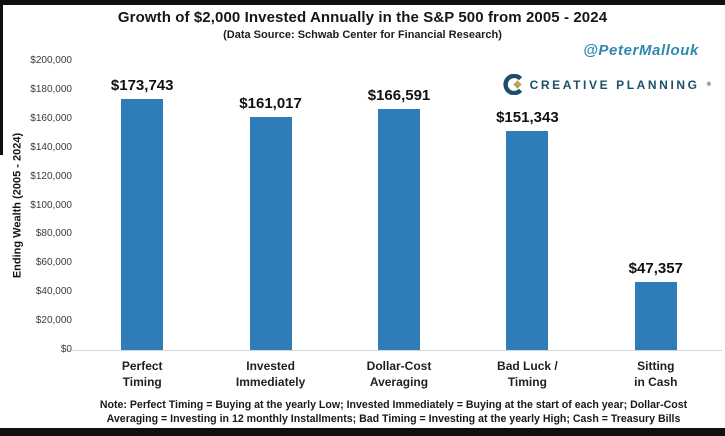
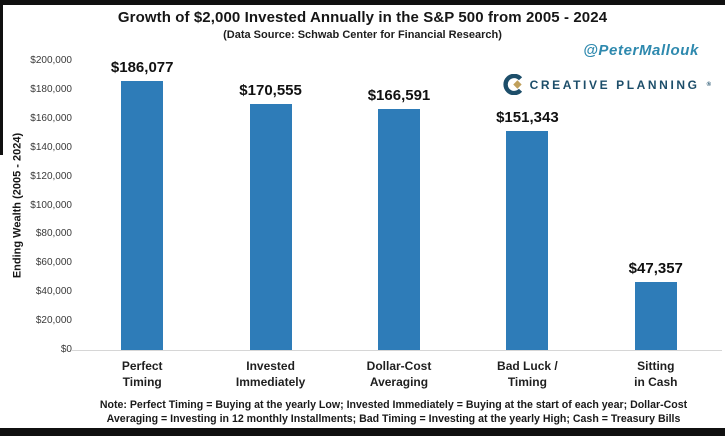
Perfect Timing: $173,743 -> $186,077
Invested Immediately: $161,017 -> $170,555
